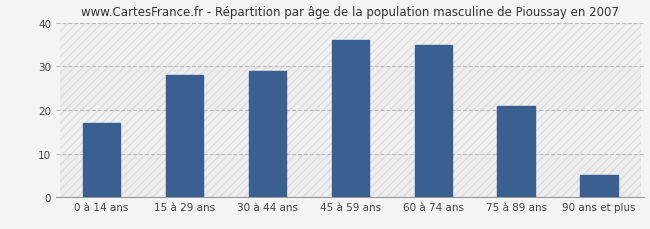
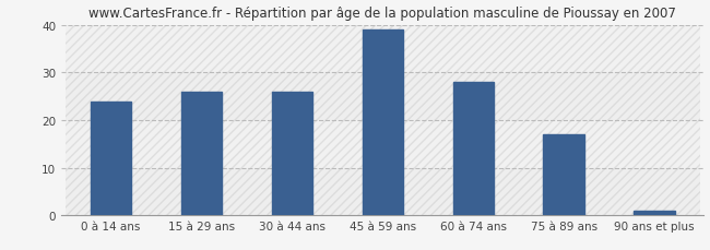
0 à 14 ans: 17 -> 24
15 à 29 ans: 28 -> 26
30 à 44 ans: 29 -> 26
45 à 59 ans: 36 -> 39
60 à 74 ans: 35 -> 28
75 à 89 ans: 21 -> 17
90 ans et plus: 5 -> 1
